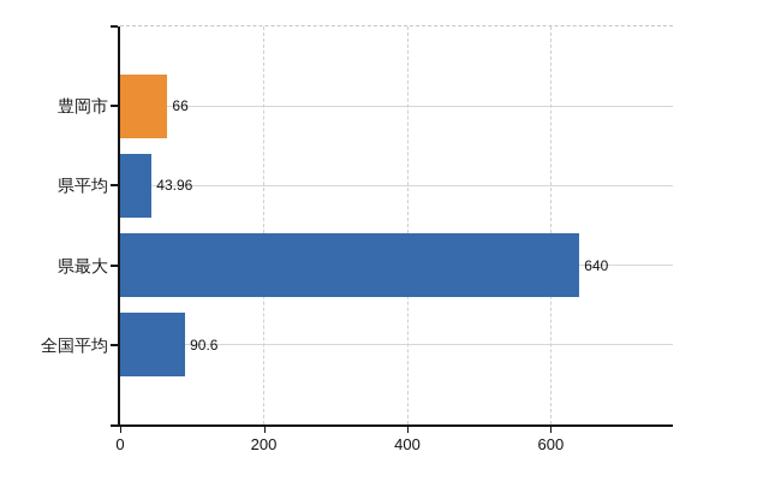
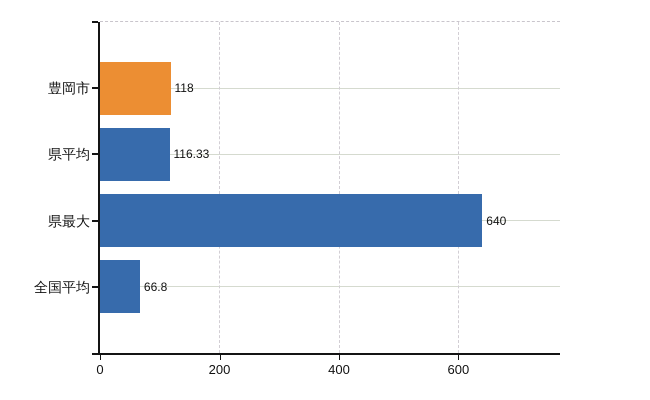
豊岡市: 66 -> 118
県平均: 43.96 -> 116.33
全国平均: 90.6 -> 66.8
